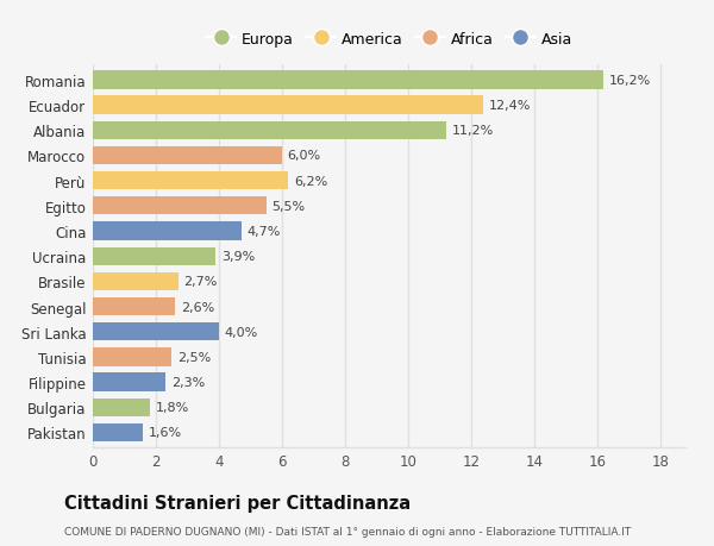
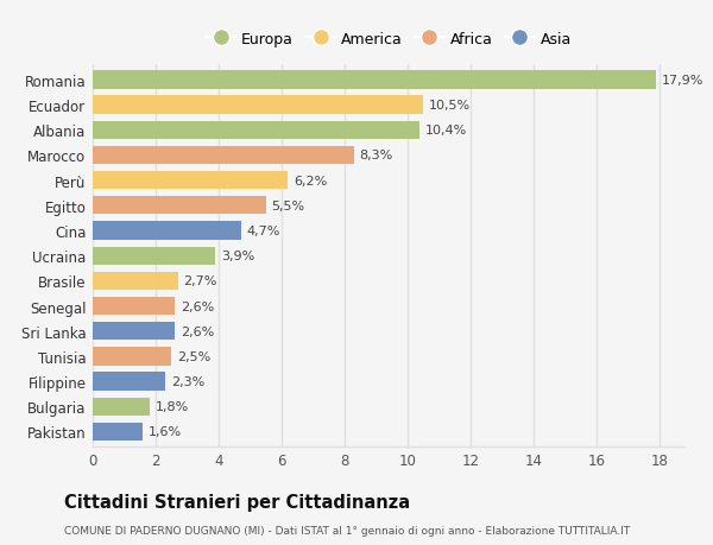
Romania: 16,2% -> 17,9%
Ecuador: 12,4% -> 10,5%
Albania: 11,2% -> 10,4%
Marocco: 6,0% -> 8,3%
Sri Lanka: 4,0% -> 2,6%
